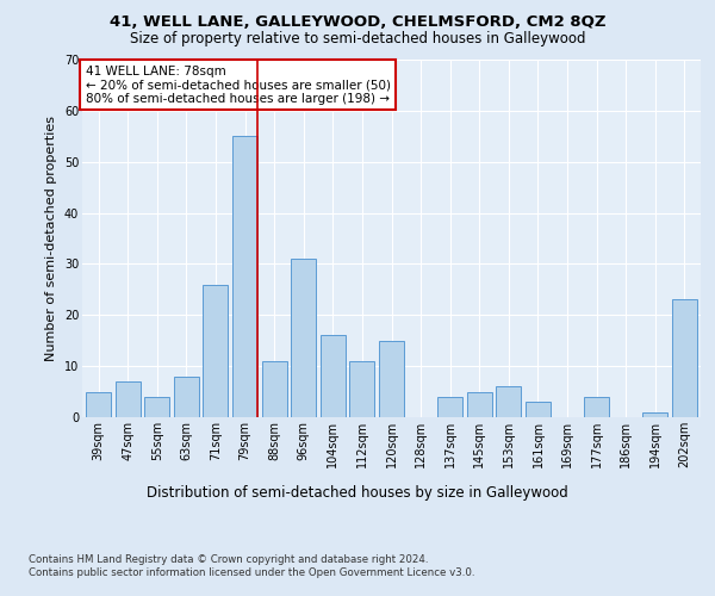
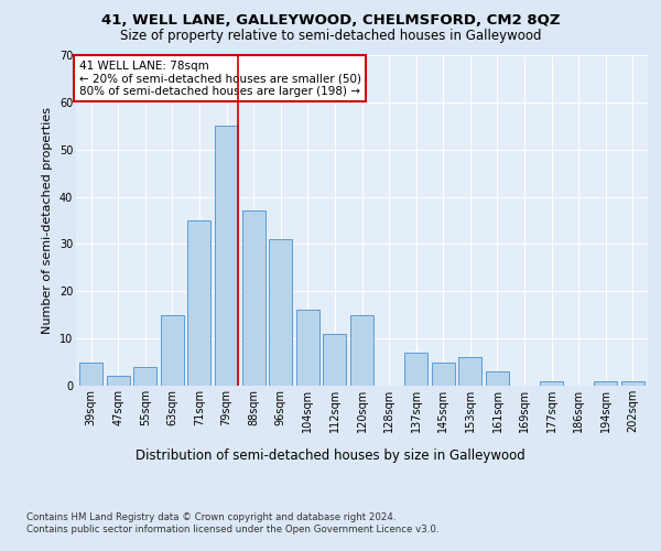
47sqm: 7 -> 2
63sqm: 8 -> 15
71sqm: 26 -> 35
88sqm: 11 -> 37
137sqm: 4 -> 7
177sqm: 4 -> 1
202sqm: 23 -> 1
